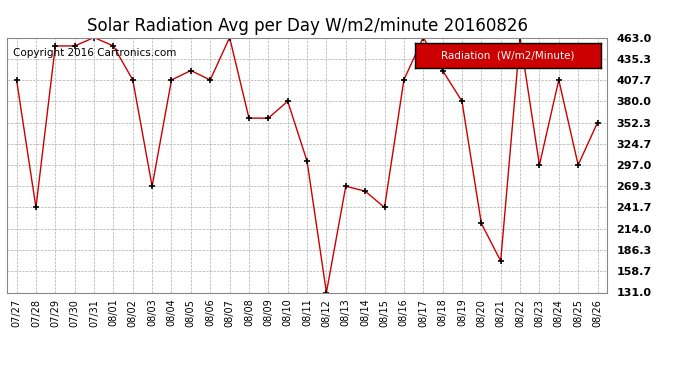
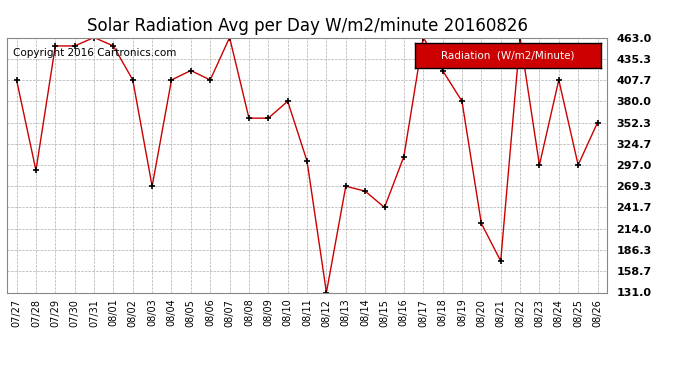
07/28: 242 -> 290
08/16: 408 -> 308
